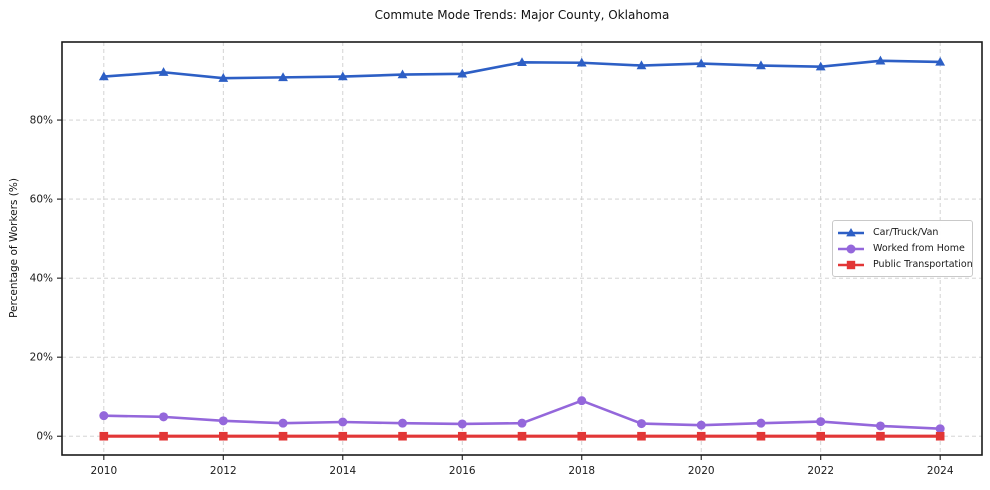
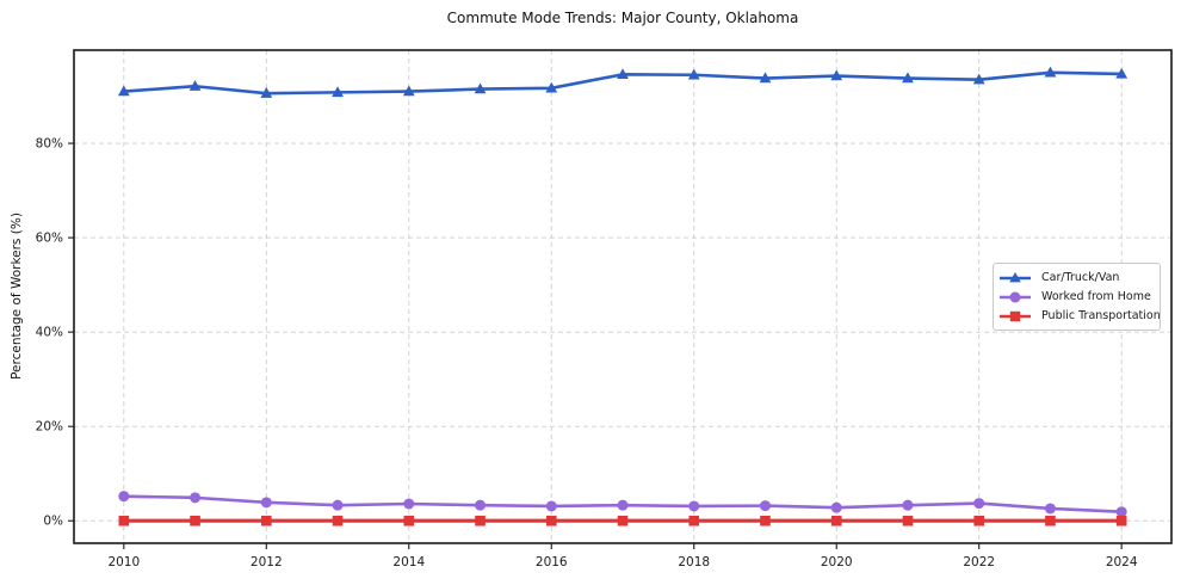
Worked from Home/2018: 9% -> 3%
